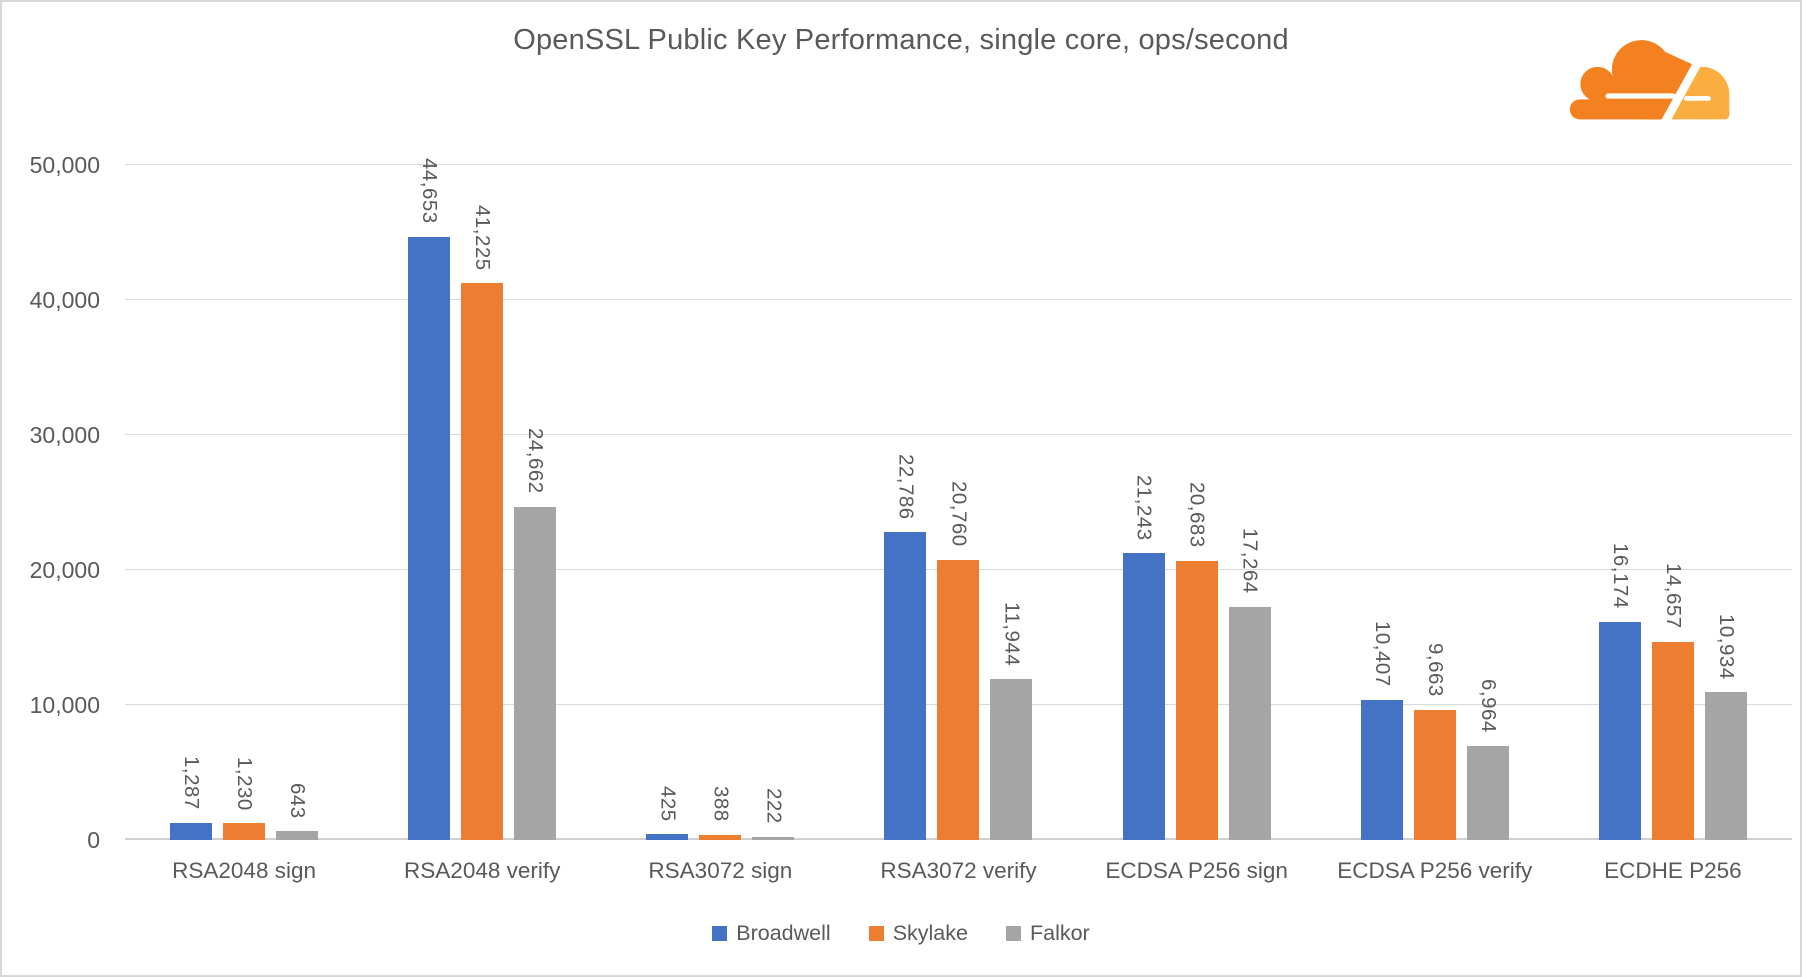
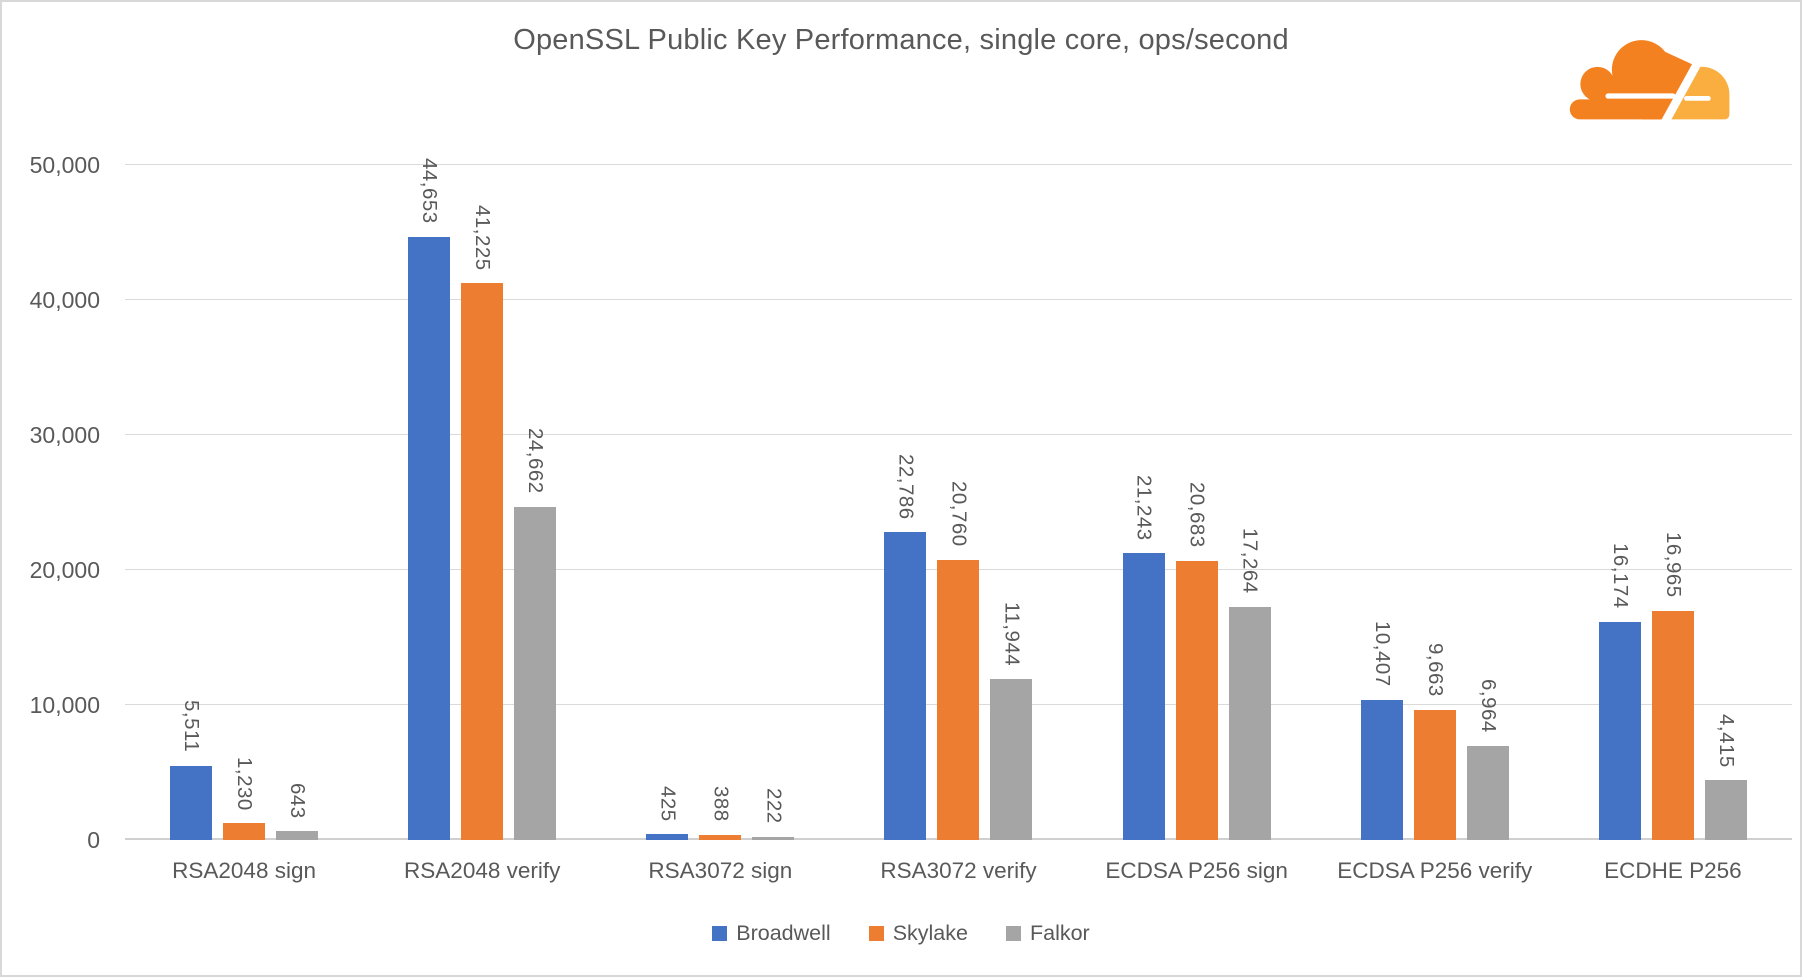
Broadwell/RSA2048 sign: 1,287 -> 5,511
Skylake/ECDHE P256: 14,657 -> 16,965
Falkor/ECDHE P256: 10,934 -> 4,415
